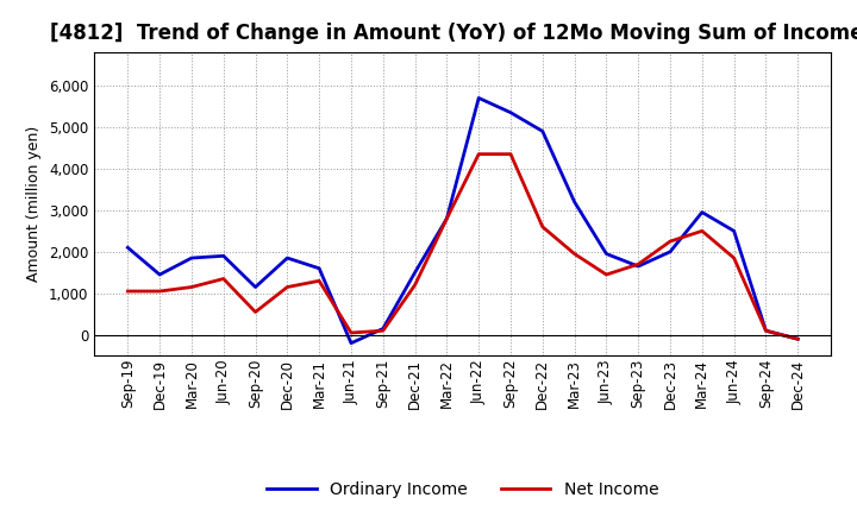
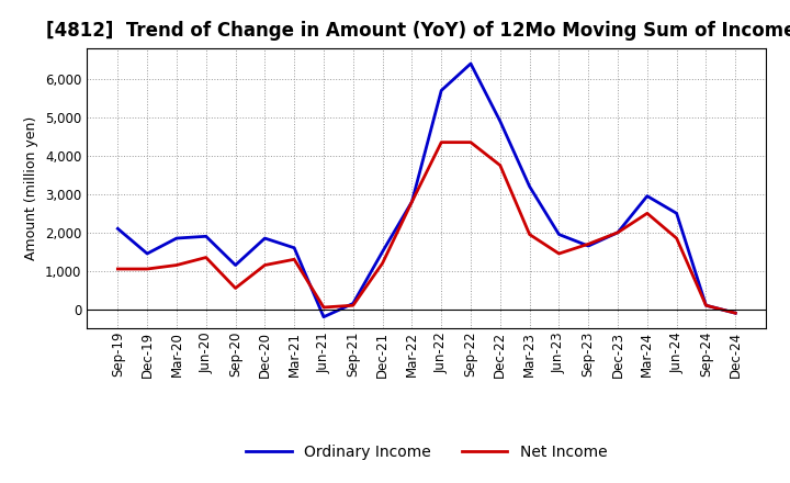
Ordinary Income/Sep-22: 5,350 -> 6,400
Net Income/Dec-22: 2,600 -> 3,750
Net Income/Dec-23: 2,250 -> 2,000
